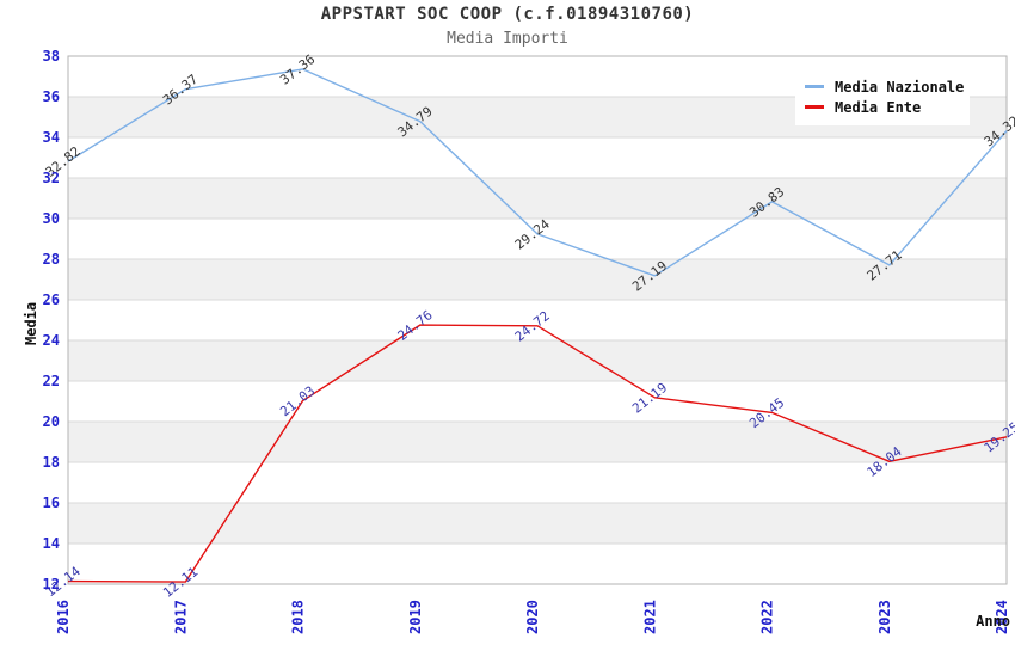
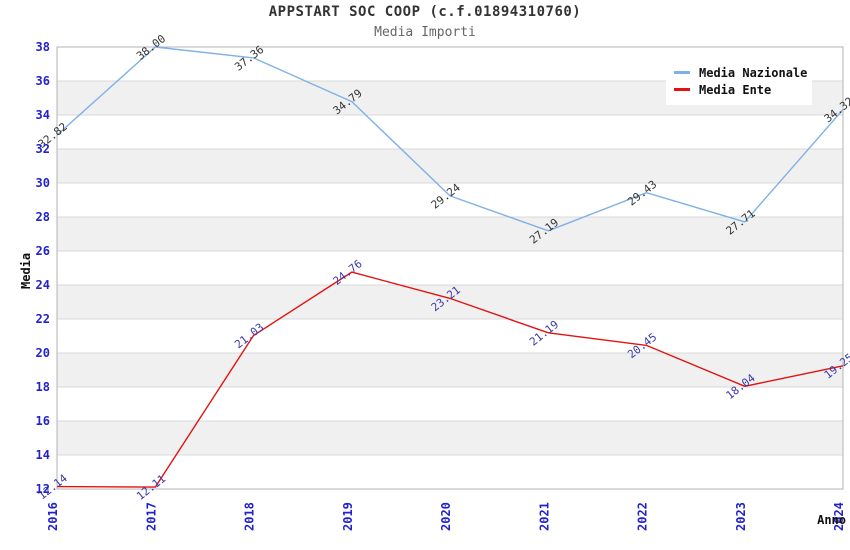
Media Nazionale/2017: 36.37 -> 38.00
Media Ente/2020: 24.72 -> 23.21
Media Nazionale/2022: 30.83 -> 29.43
